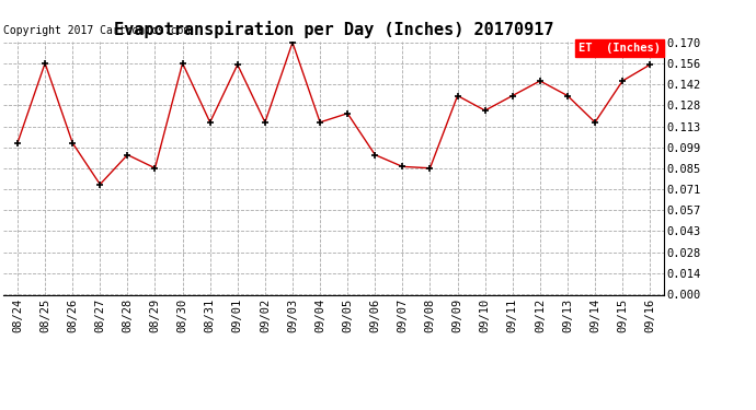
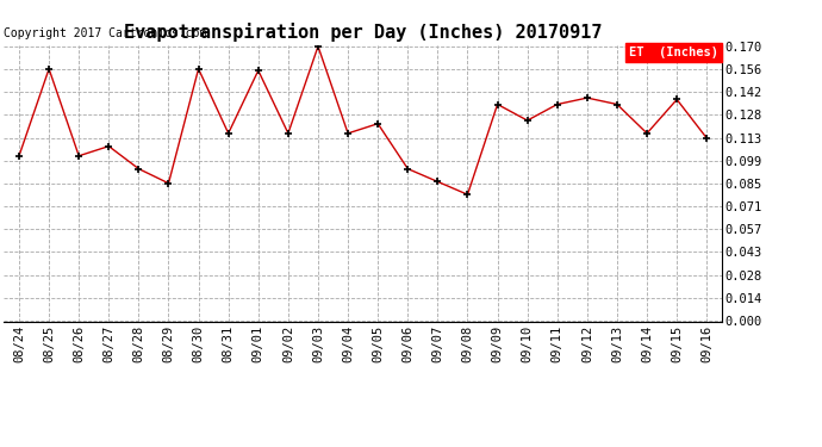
08/27: 0.074 -> 0.108
09/08: 0.085 -> 0.078
09/12: 0.144 -> 0.138
09/15: 0.144 -> 0.137
09/16: 0.155 -> 0.113
